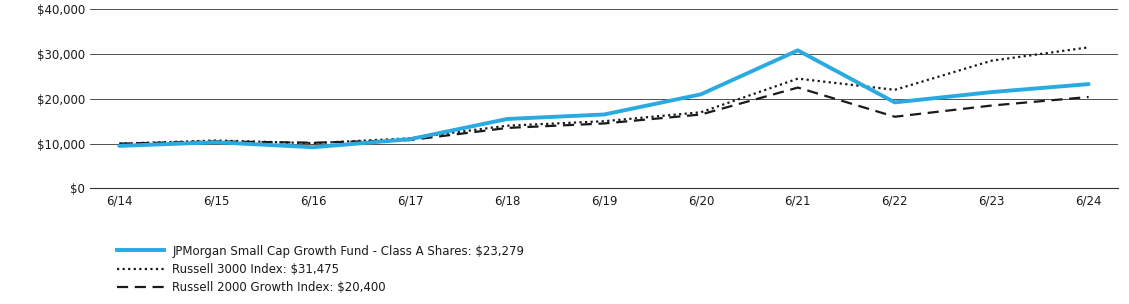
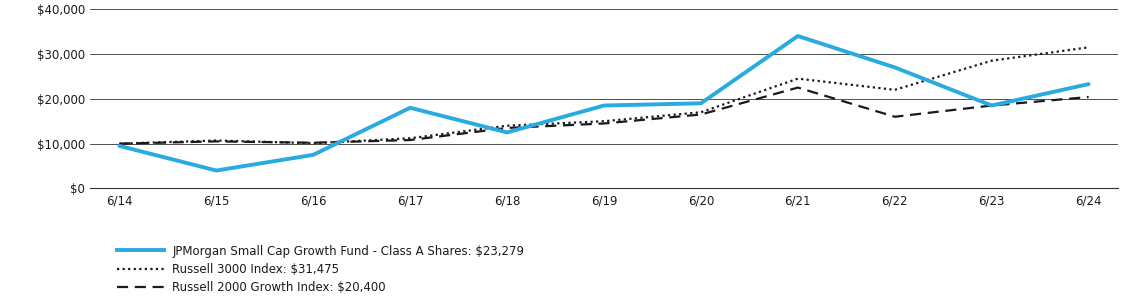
JPMorgan Small Cap Growth Fund - Class A Shares: $23,279/6/15: $10,300 -> $4,000
JPMorgan Small Cap Growth Fund - Class A Shares: $23,279/6/16: $9,200 -> $7,500
JPMorgan Small Cap Growth Fund - Class A Shares: $23,279/6/17: $11,000 -> $18,000
JPMorgan Small Cap Growth Fund - Class A Shares: $23,279/6/18: $15,500 -> $12,500
JPMorgan Small Cap Growth Fund - Class A Shares: $23,279/6/19: $16,500 -> $18,500
JPMorgan Small Cap Growth Fund - Class A Shares: $23,279/6/20: $21,000 -> $19,000
JPMorgan Small Cap Growth Fund - Class A Shares: $23,279/6/21: $30,800 -> $34,000
JPMorgan Small Cap Growth Fund - Class A Shares: $23,279/6/22: $19,200 -> $27,000
JPMorgan Small Cap Growth Fund - Class A Shares: $23,279/6/23: $21,500 -> $18,500
